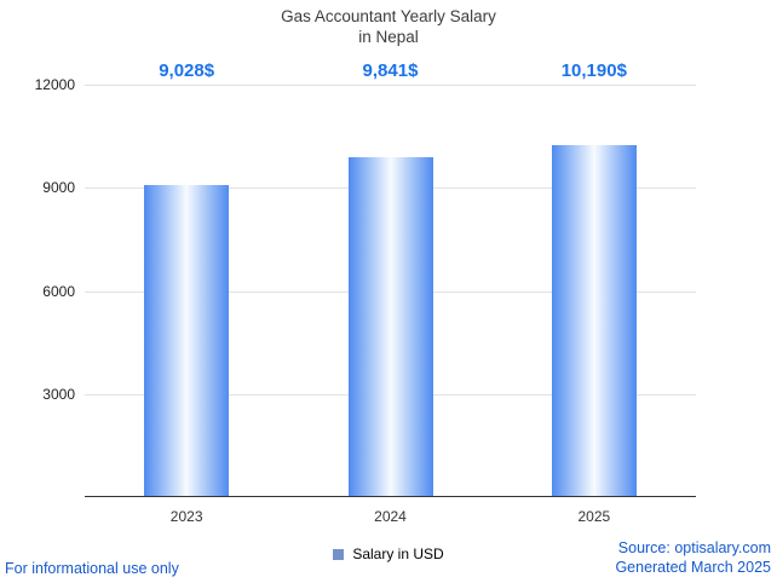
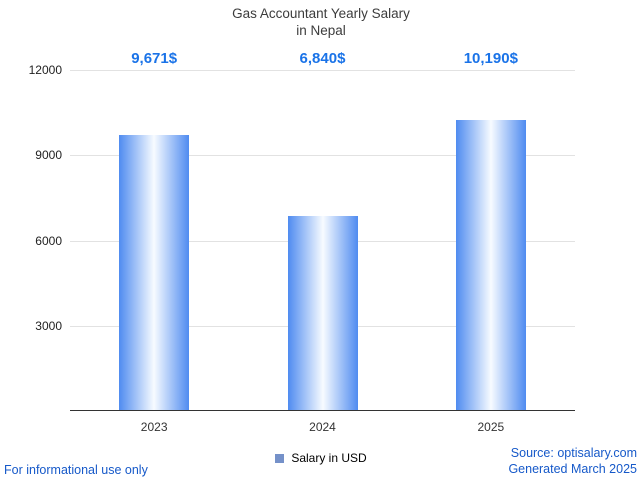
2023: 9,028 -> 9,671
2024: 9,841 -> 6,840
